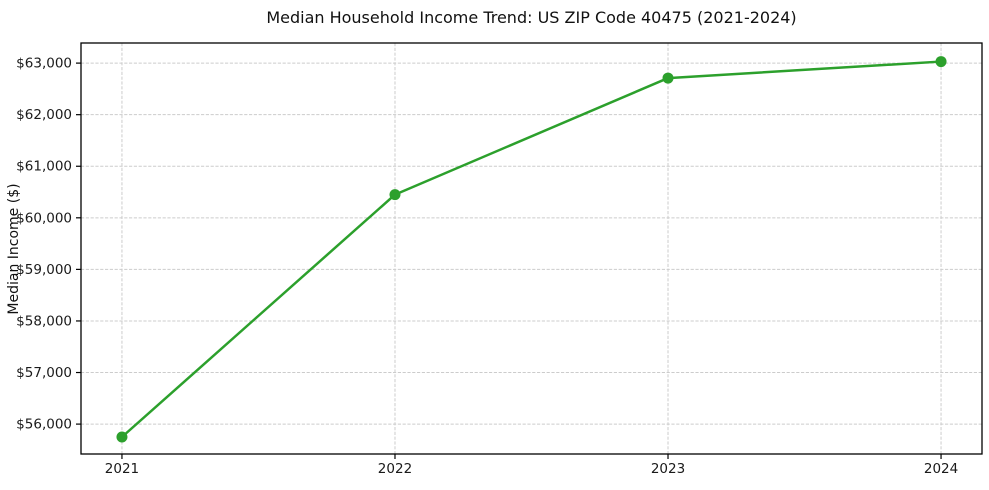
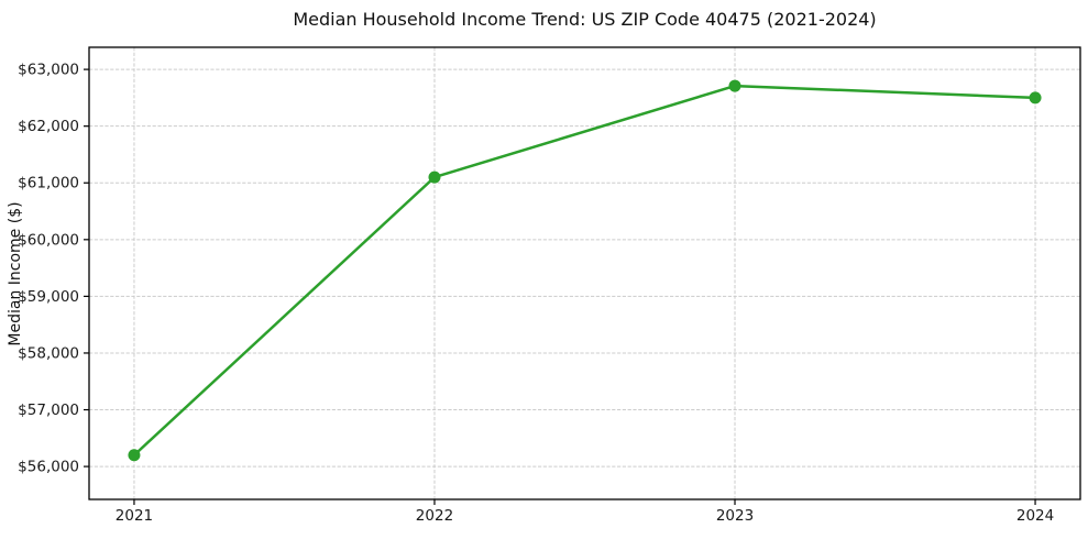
2021: $55800 -> $56200
2022: $60400 -> $61100
2024: $63000 -> $62500
